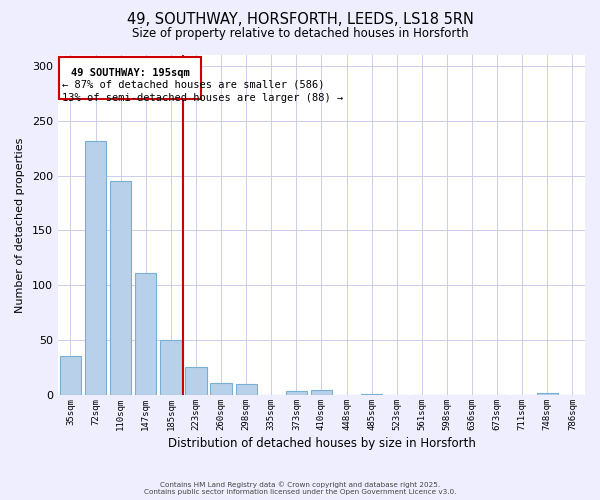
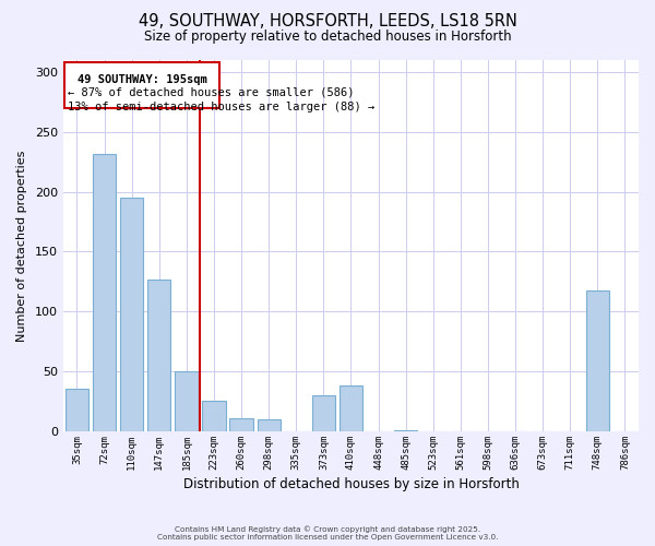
147sqm: 111 -> 127
373sqm: 4 -> 30
410sqm: 5 -> 38
748sqm: 2 -> 118
